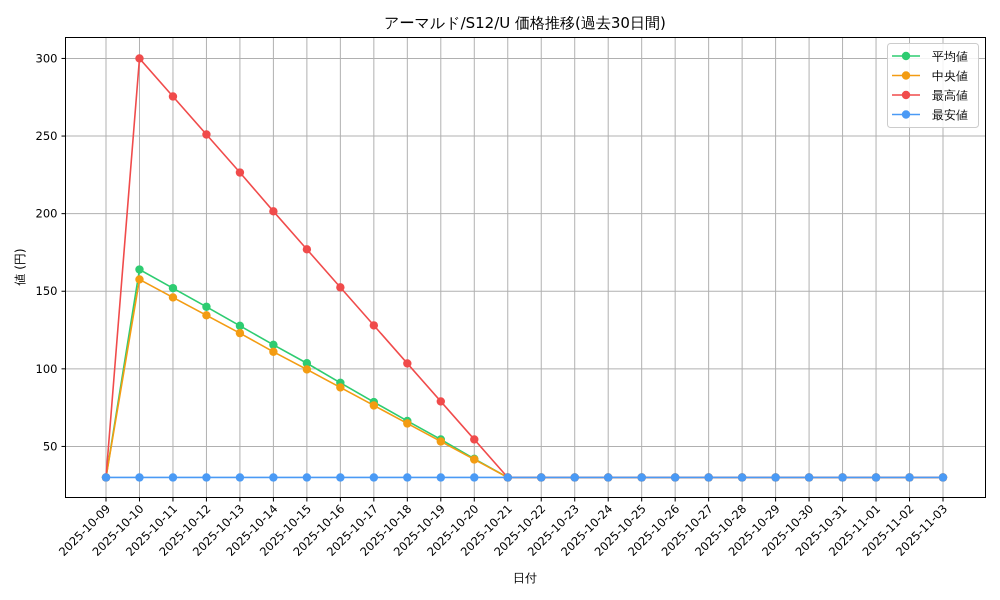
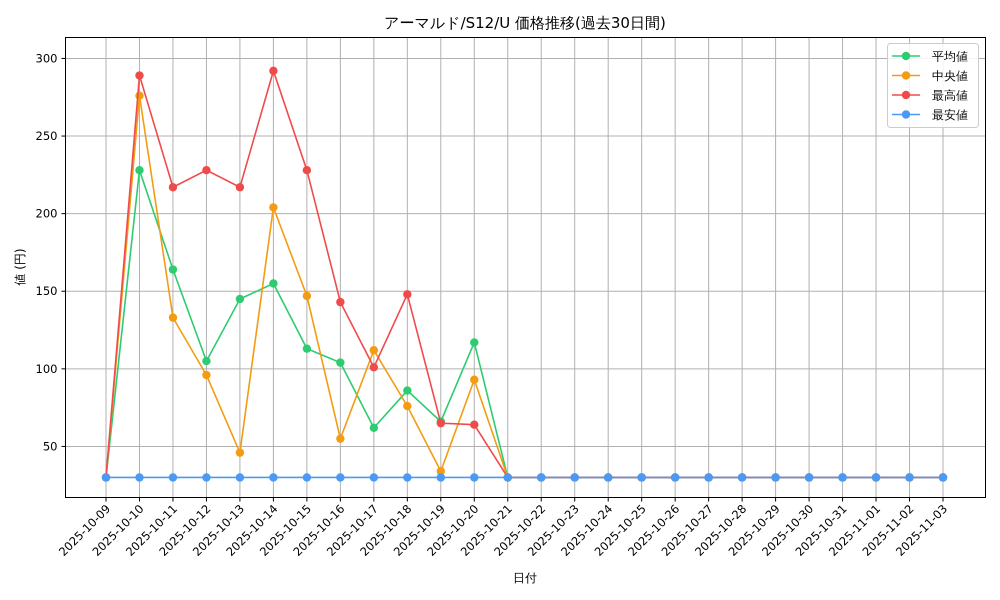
平均値/2025-10-10: 164 -> 228
中央値/2025-10-10: 158 -> 276
最高値/2025-10-10: 300 -> 289
平均値/2025-10-11: 152 -> 164
中央値/2025-10-11: 146 -> 133
最高値/2025-10-11: 276 -> 217
平均値/2025-10-12: 140 -> 105
中央値/2025-10-12: 134 -> 96
最高値/2025-10-12: 251 -> 228
平均値/2025-10-13: 128 -> 145
中央値/2025-10-13: 123 -> 46
最高値/2025-10-13: 226 -> 217
平均値/2025-10-14: 116 -> 155
中央値/2025-10-14: 111 -> 204
最高値/2025-10-14: 202 -> 292
平均値/2025-10-15: 104 -> 113
中央値/2025-10-15: 100 -> 147
最高値/2025-10-15: 177 -> 228
平均値/2025-10-16: 91 -> 104
中央値/2025-10-16: 88 -> 55
最高値/2025-10-16: 152 -> 143
平均値/2025-10-17: 79 -> 62
中央値/2025-10-17: 76 -> 112
最高値/2025-10-17: 128 -> 101
平均値/2025-10-18: 66 -> 86
中央値/2025-10-18: 65 -> 76
最高値/2025-10-18: 104 -> 148
平均値/2025-10-19: 54 -> 66
中央値/2025-10-19: 53 -> 34
最高値/2025-10-19: 79 -> 65
平均値/2025-10-20: 42 -> 117
中央値/2025-10-20: 42 -> 93
最高値/2025-10-20: 54 -> 64
